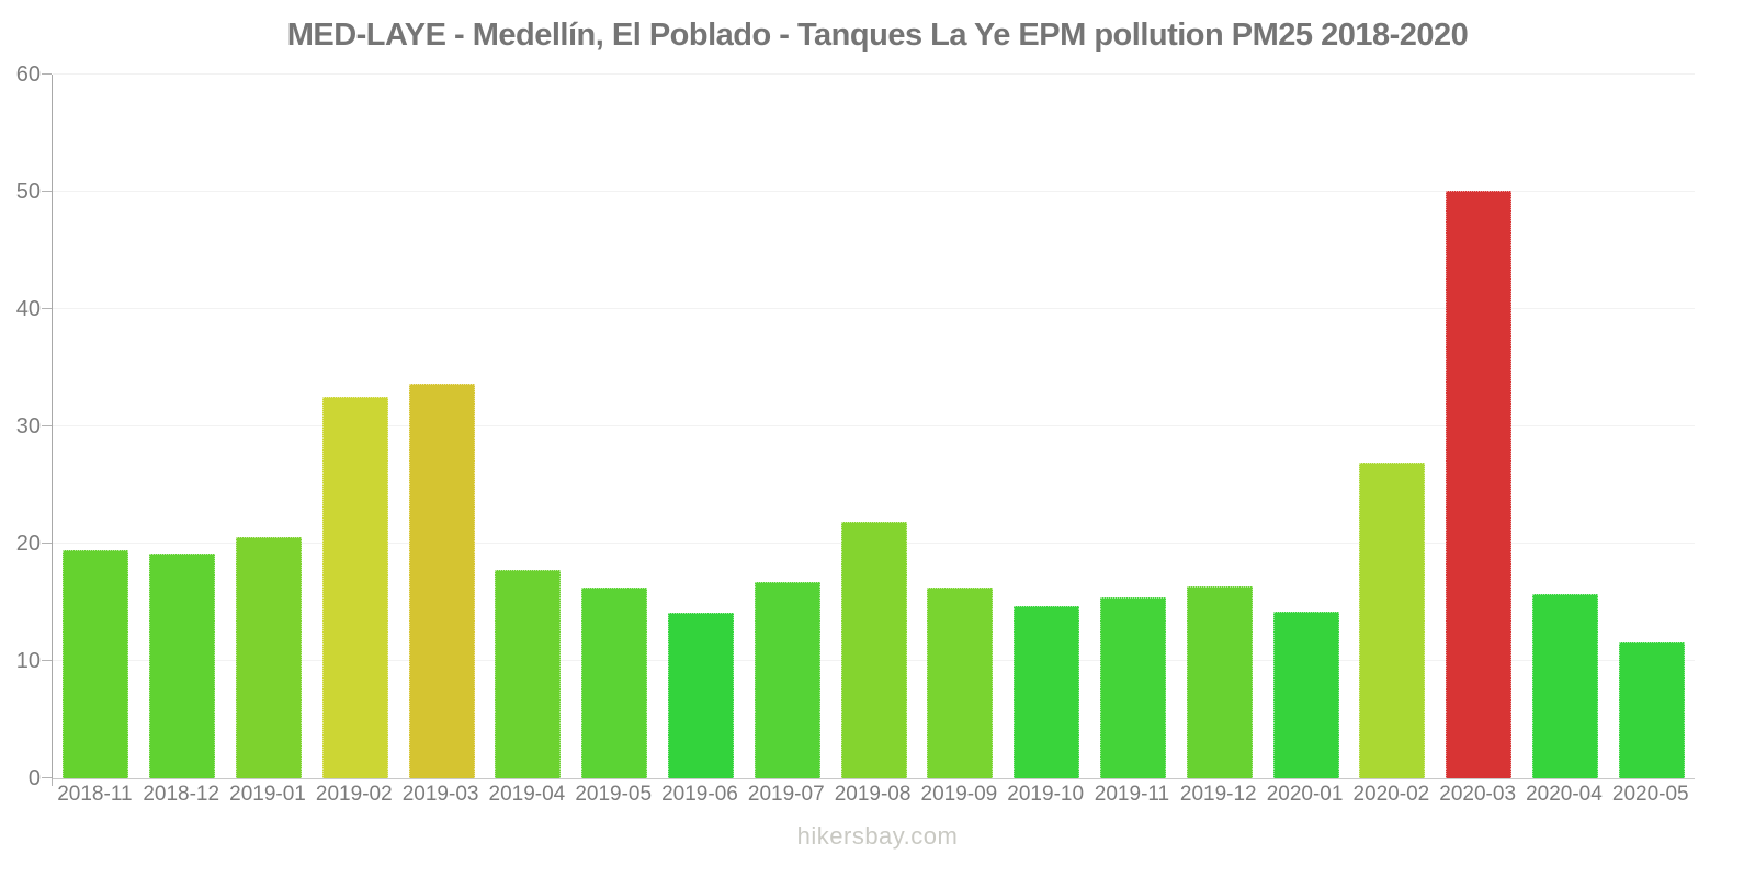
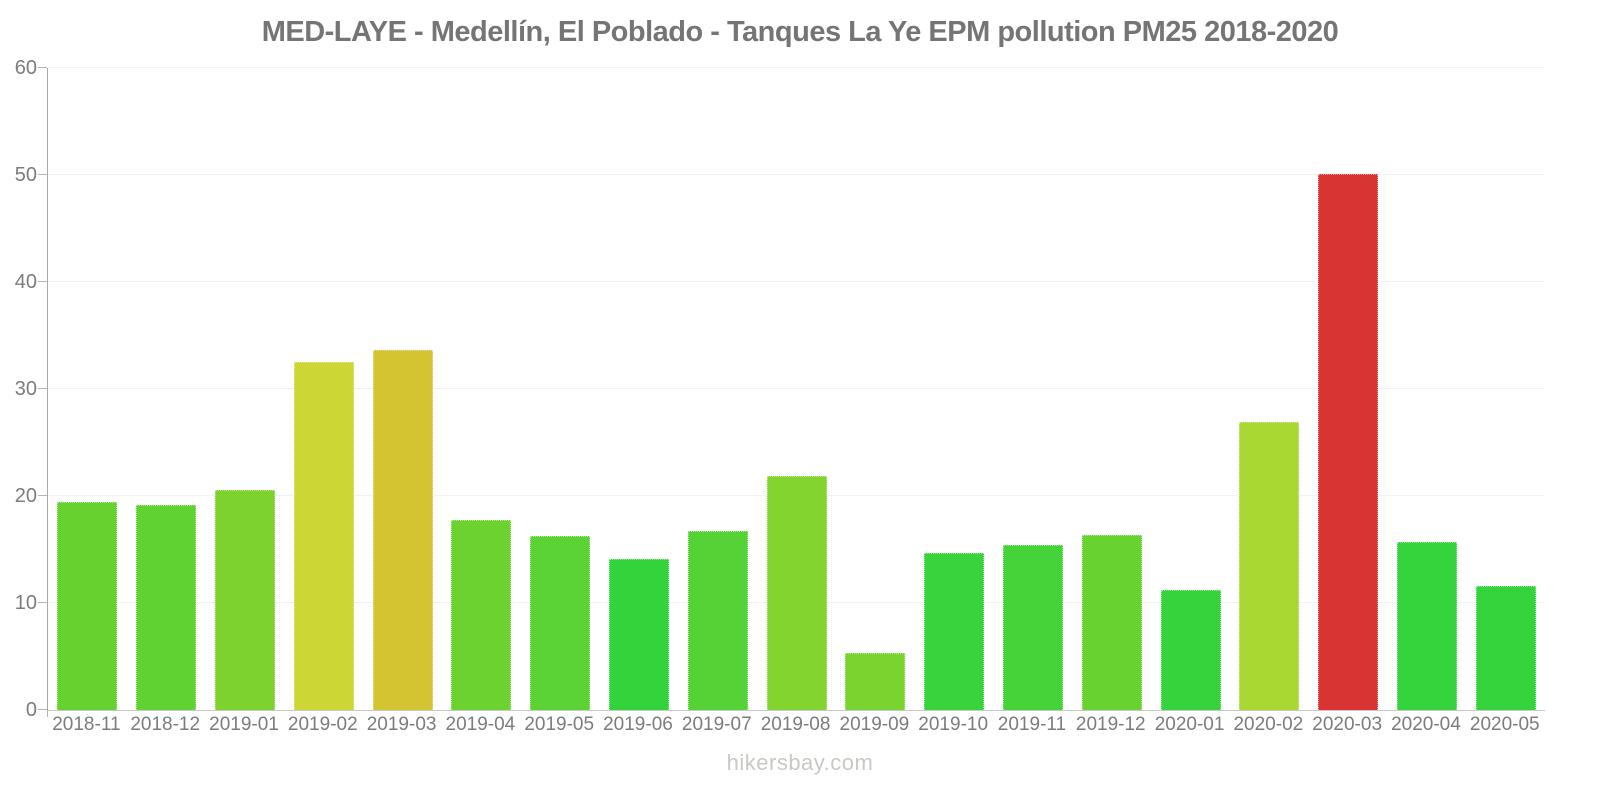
2019-09: 16.3 -> 5.3
2020-01: 14.2 -> 11.2
